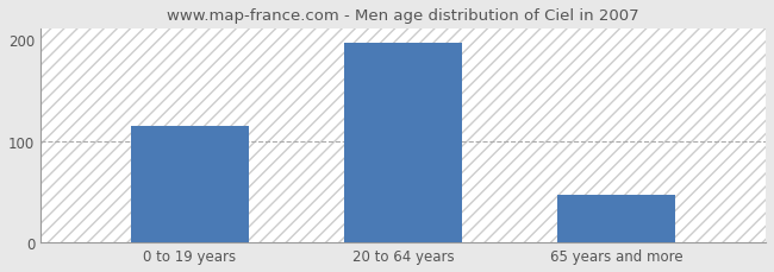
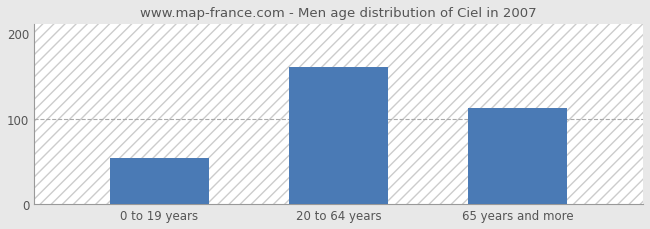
0 to 19 years: 115 -> 54
20 to 64 years: 196 -> 160
65 years and more: 47 -> 112
